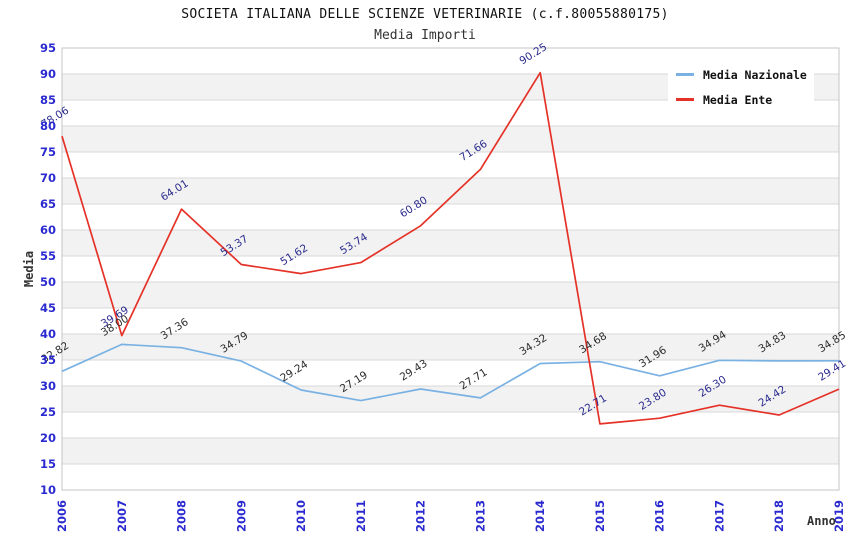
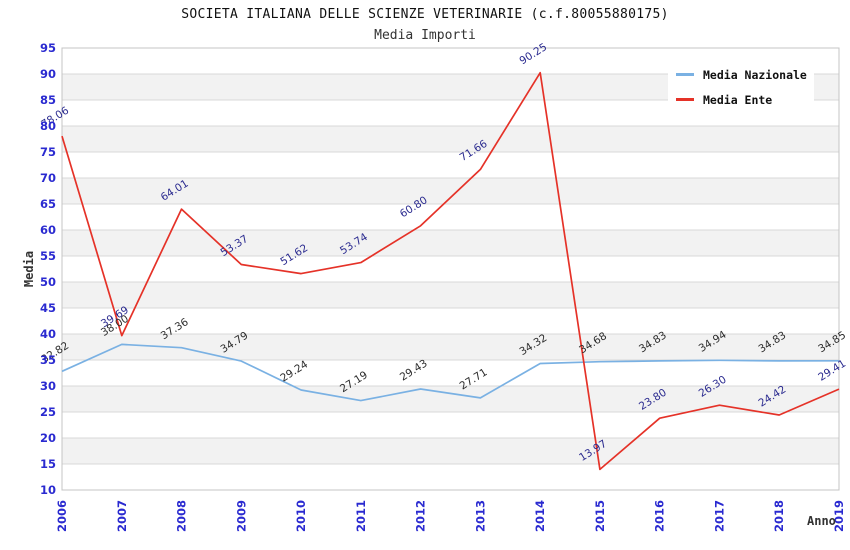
Media Ente/2015: 22.71 -> 13.97
Media Nazionale/2016: 31.96 -> 34.83
